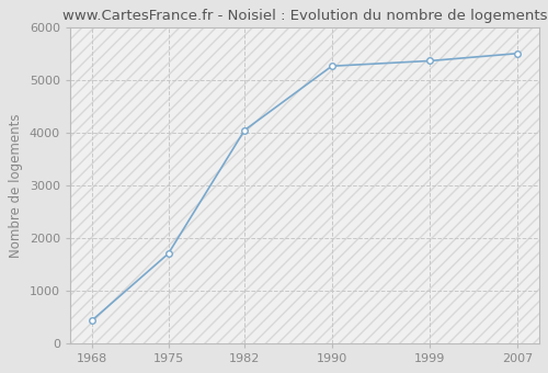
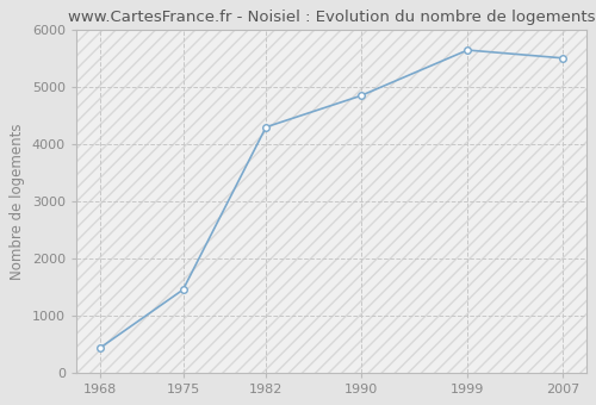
1975: 1700 -> 1450
1982: 4050 -> 4300
1990: 5270 -> 4850
1999: 5370 -> 5650
